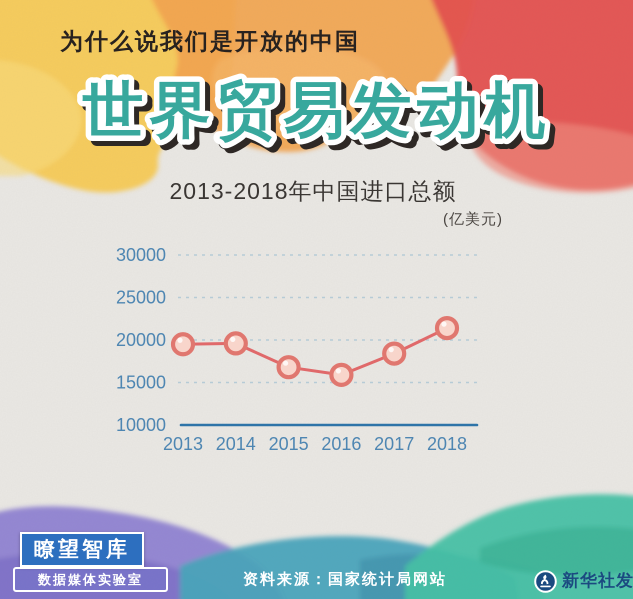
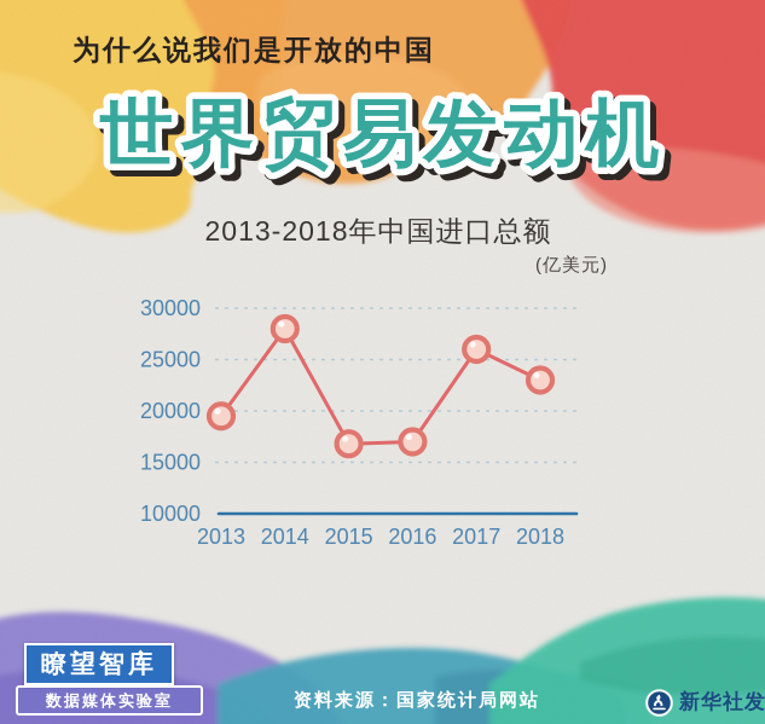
2014: 20000 -> 28000
2016: 16000 -> 17000
2017: 18000 -> 26000
2018: 21000 -> 23000
